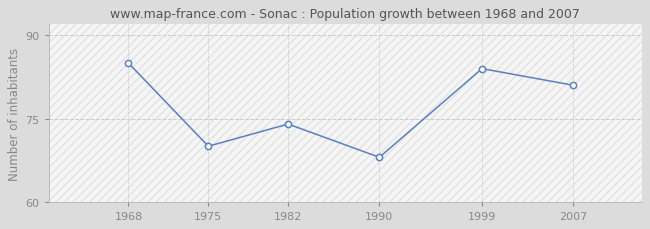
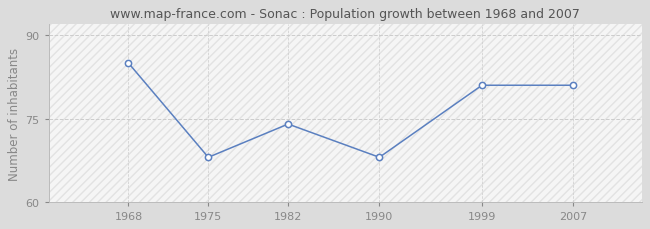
1975: 70 -> 68
1999: 84 -> 81
